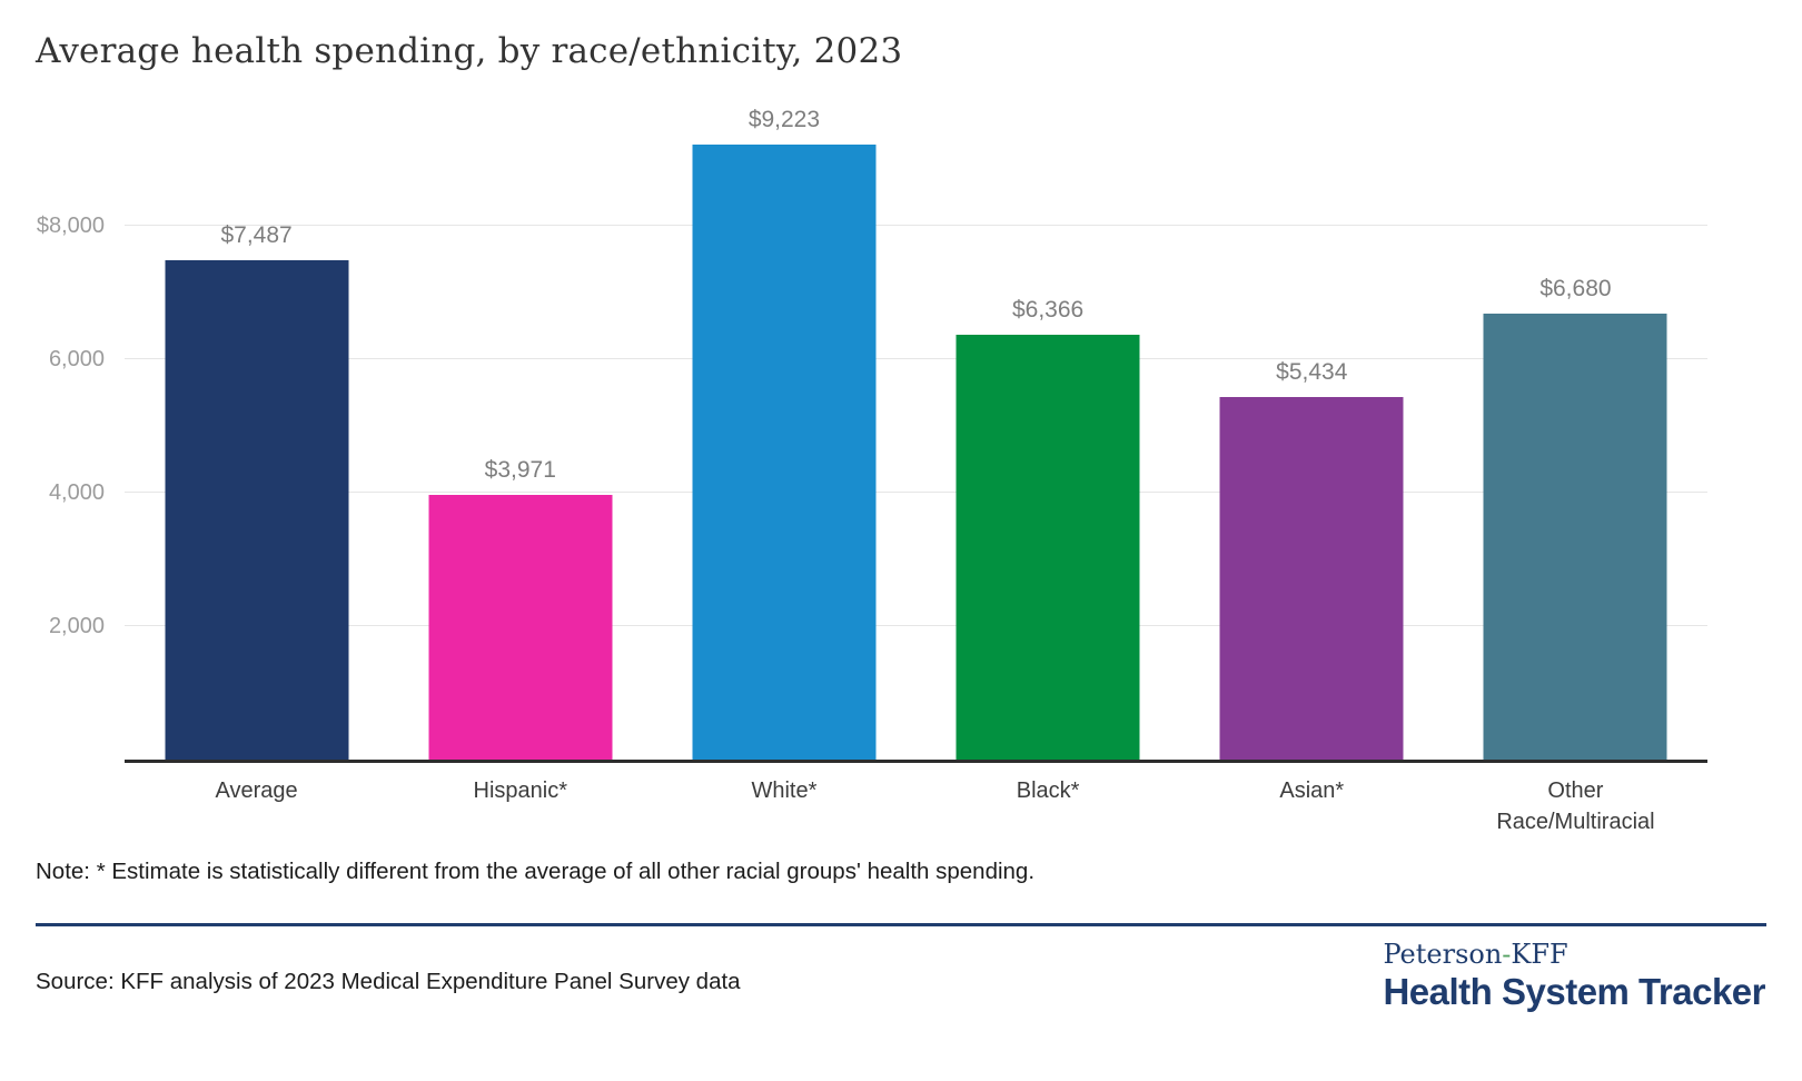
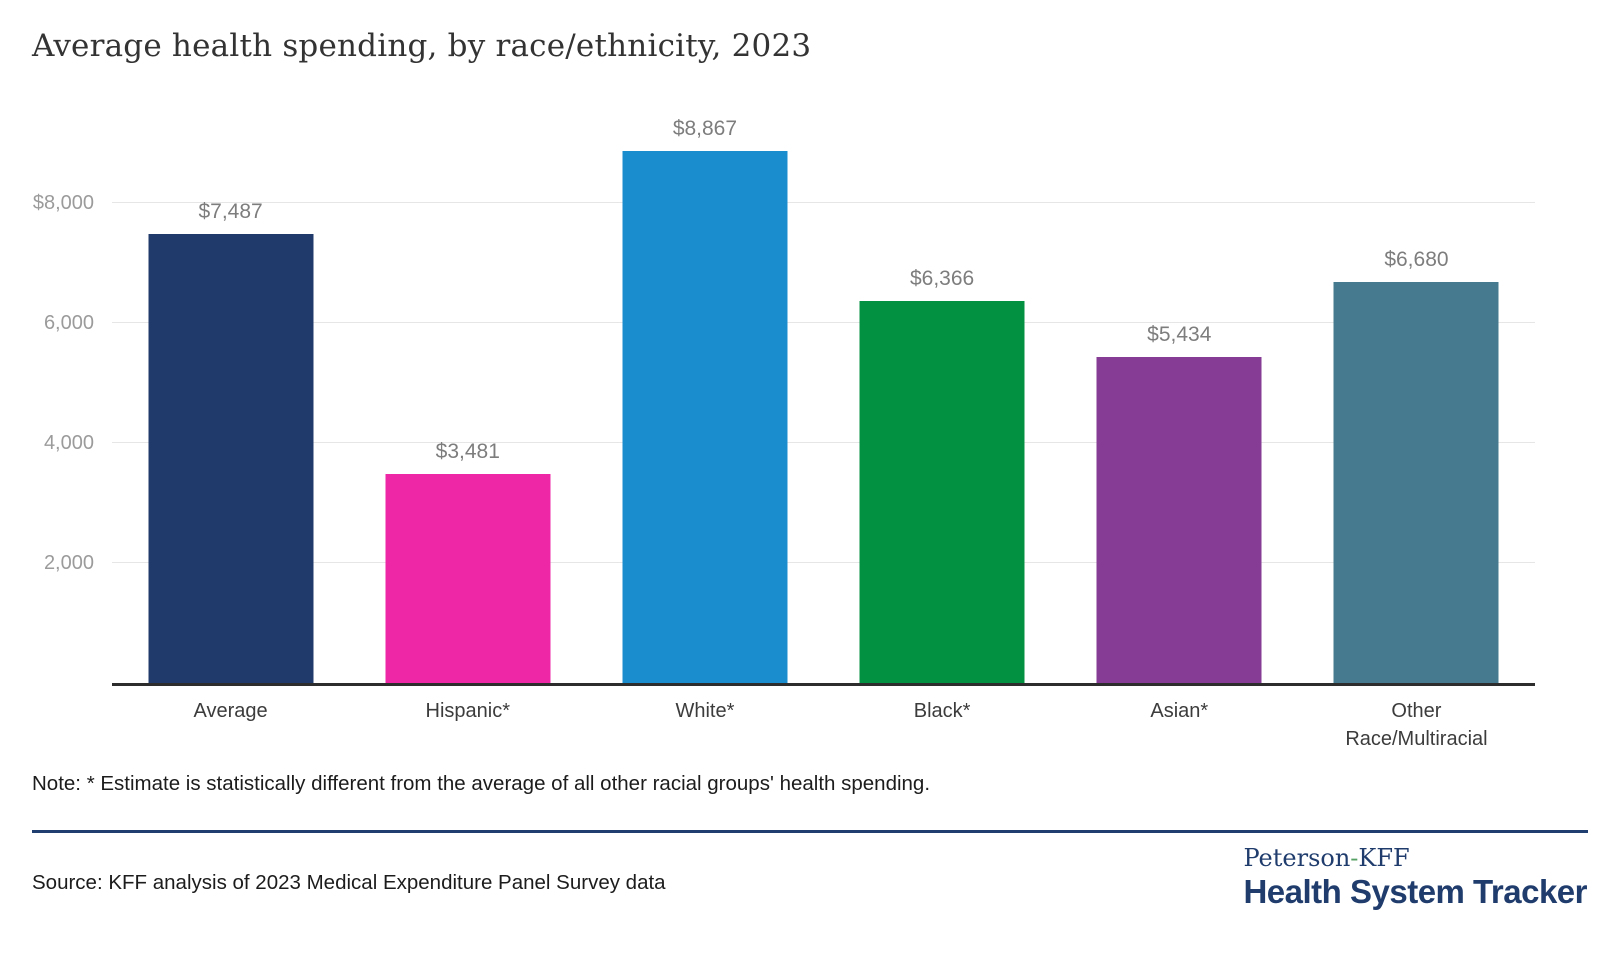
Hispanic*: $3,971 -> $3,481
White*: $9,223 -> $8,867
